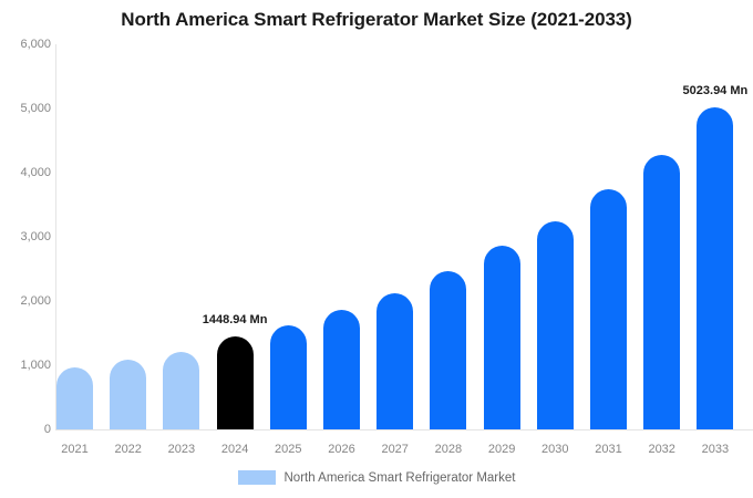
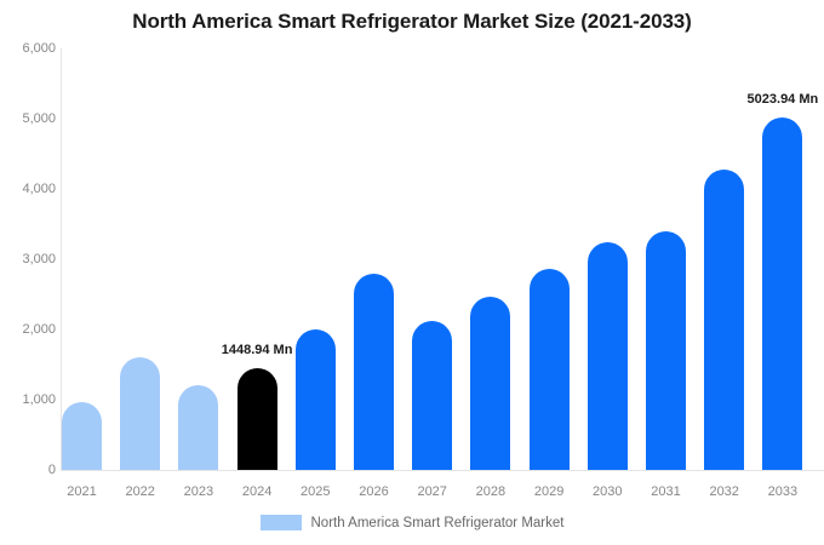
2022: 1100 -> 1600
2025: 1600 -> 2000
2026: 1900 -> 2800
2031: 3700 -> 3400
